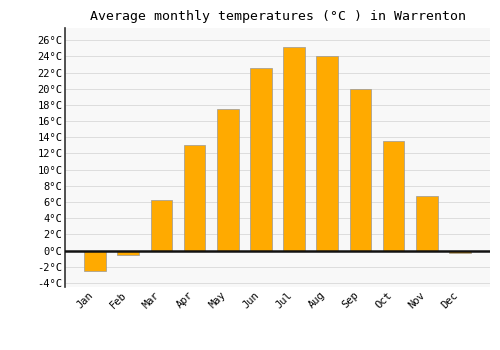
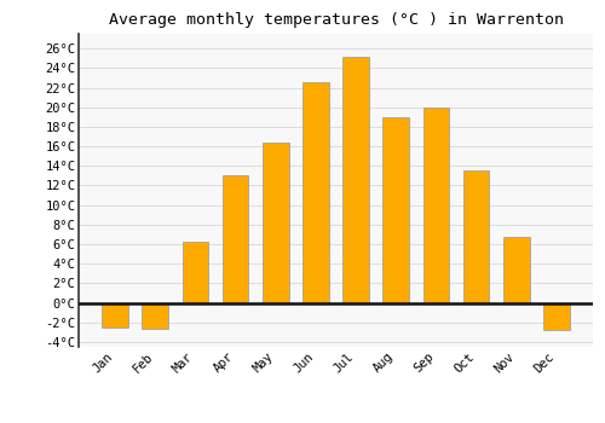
Feb: -0.5°C -> -2.6°C
May: 17.5°C -> 16.4°C
Aug: 24.0°C -> 19.0°C
Dec: -0.3°C -> -2.8°C
